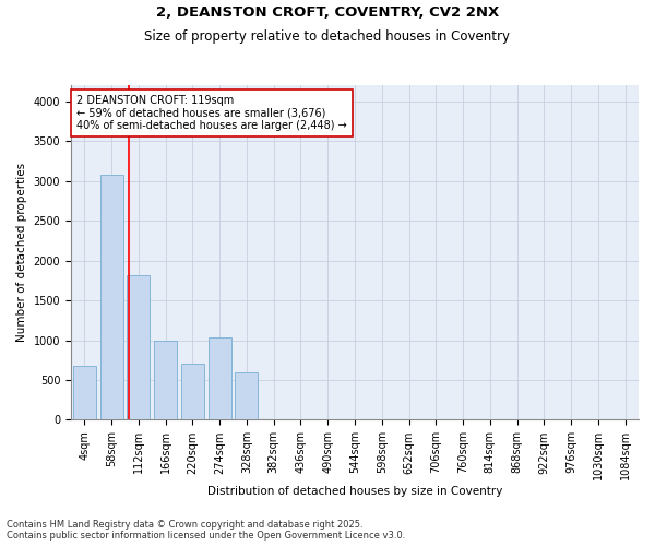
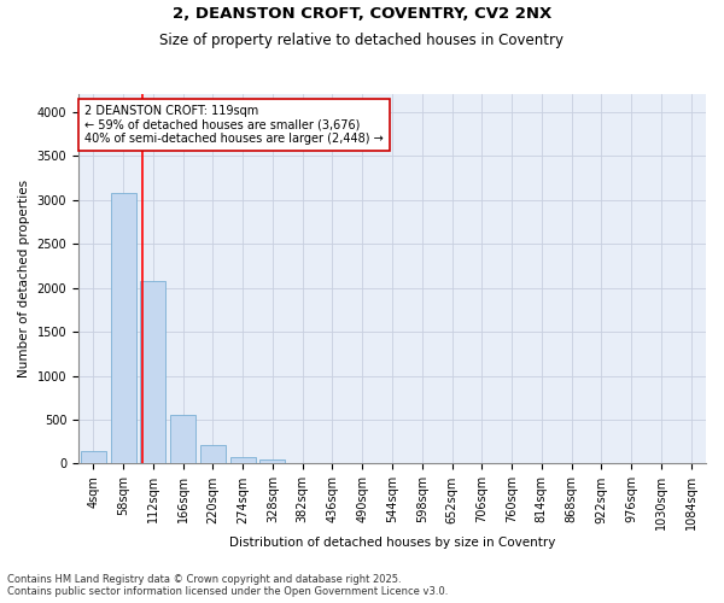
4sqm: 680 -> 140
112sqm: 1820 -> 2080
166sqm: 1000 -> 560
220sqm: 700 -> 210
274sqm: 1040 -> 80
328sqm: 600 -> 50
